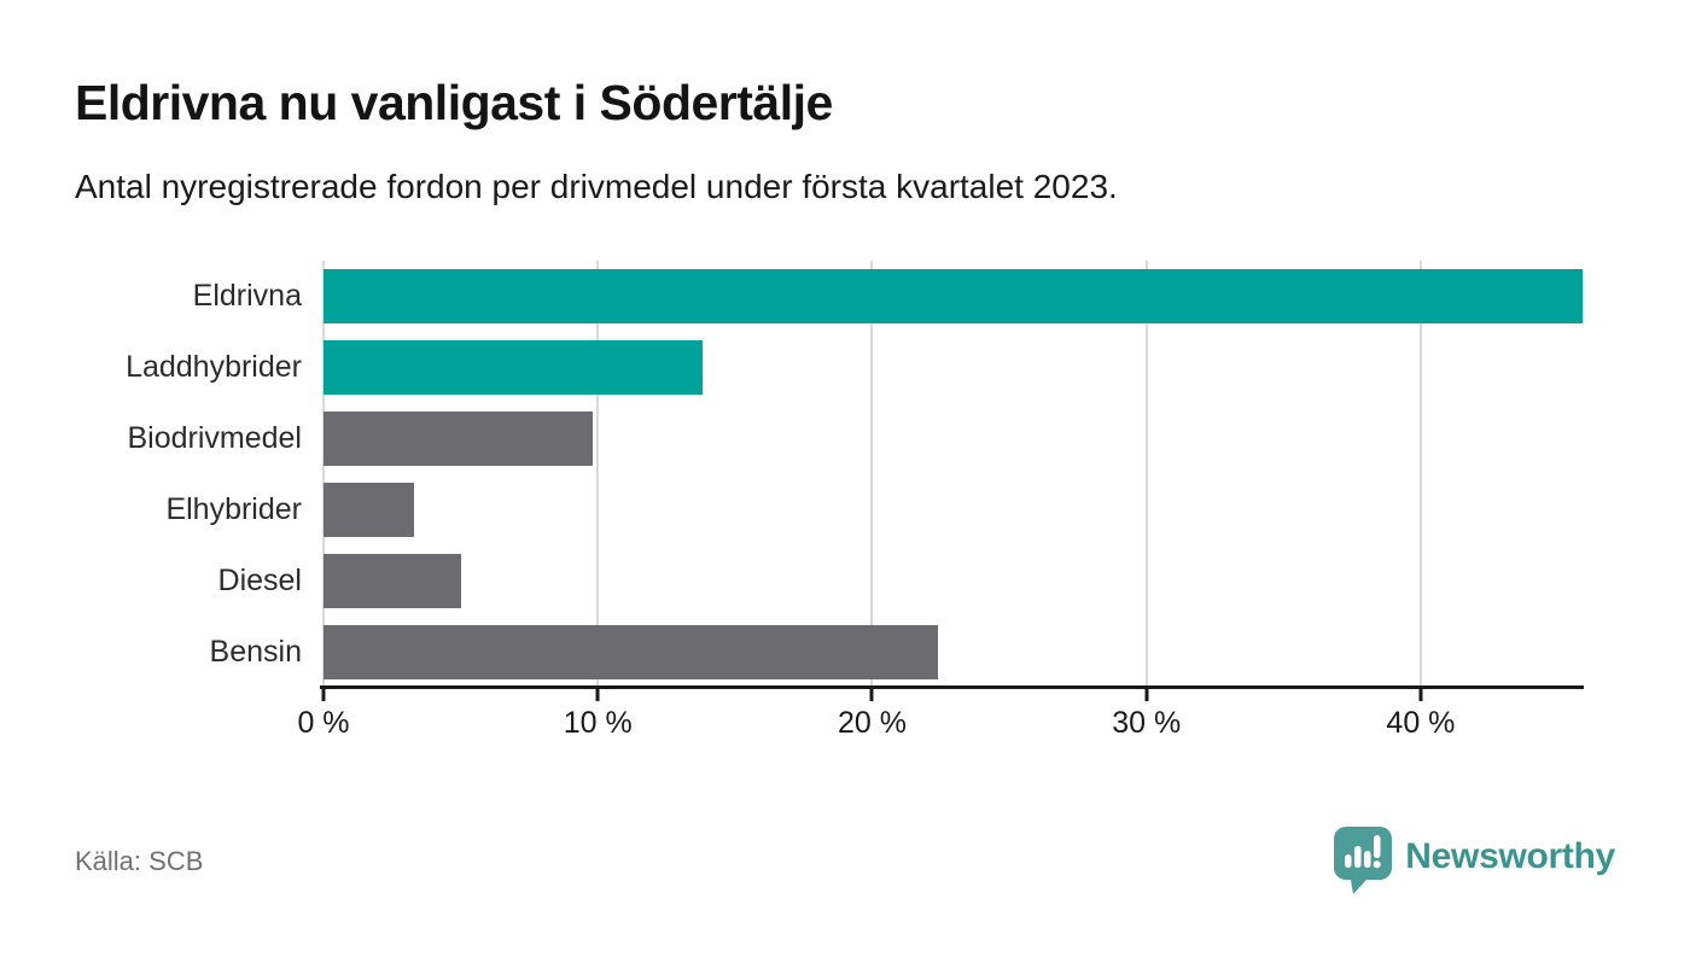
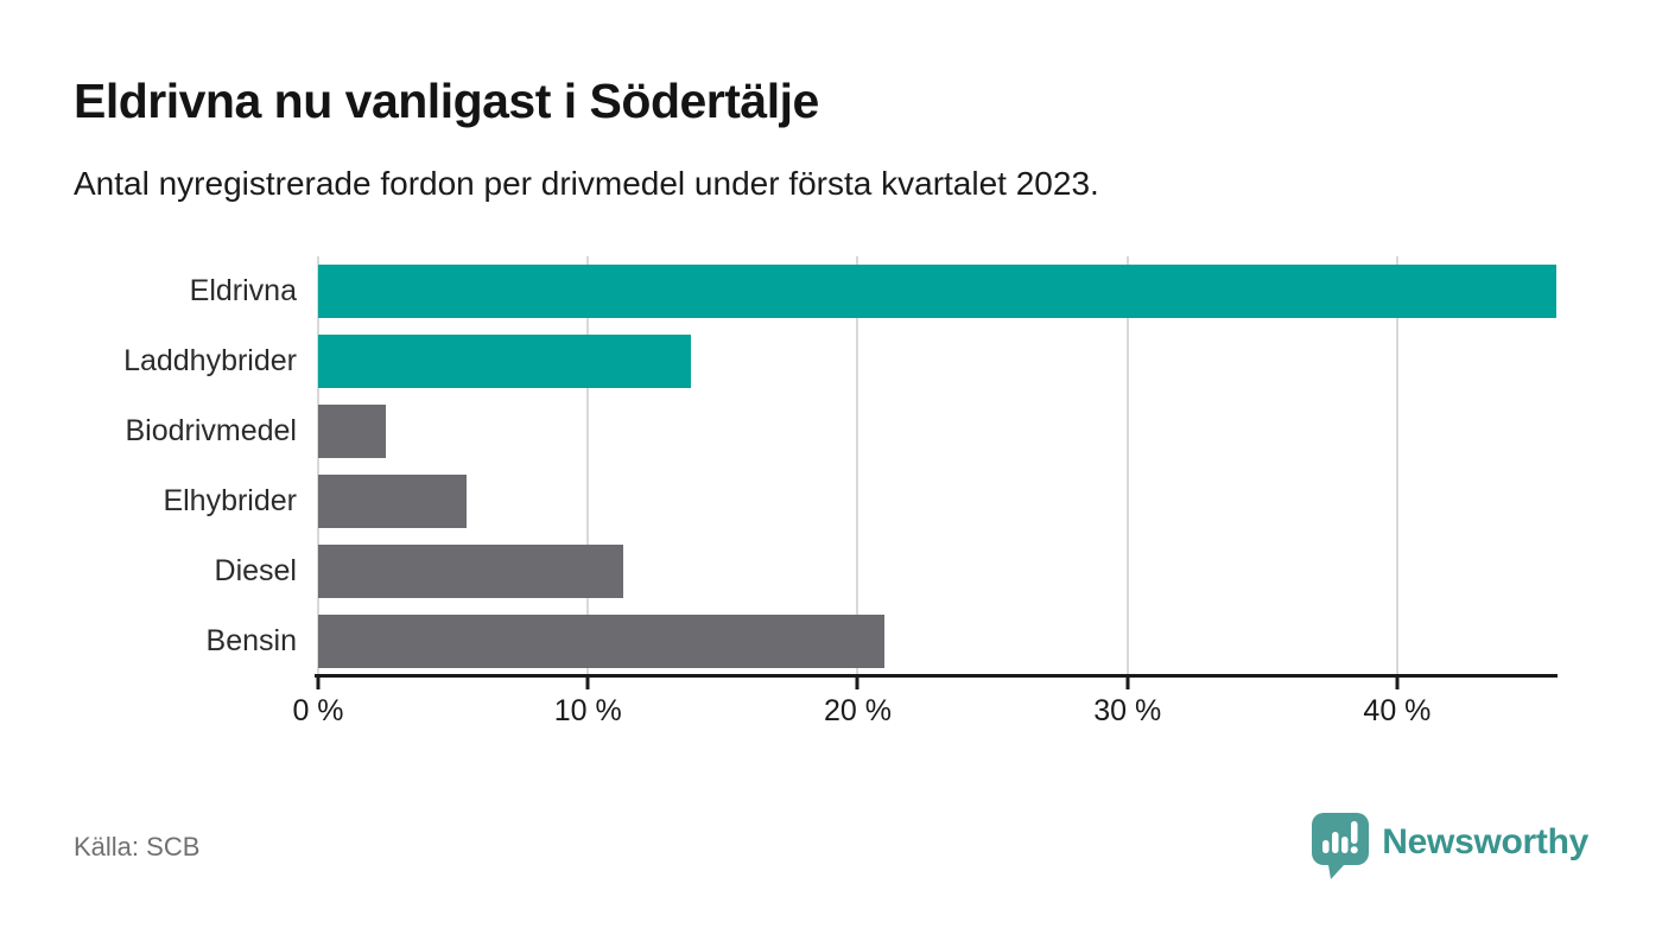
Biodrivmedel: 9.8% -> 2.5%
Elhybrider: 3.3% -> 5.5%
Diesel: 5.0% -> 11.3%
Bensin: 22.4% -> 21.0%
